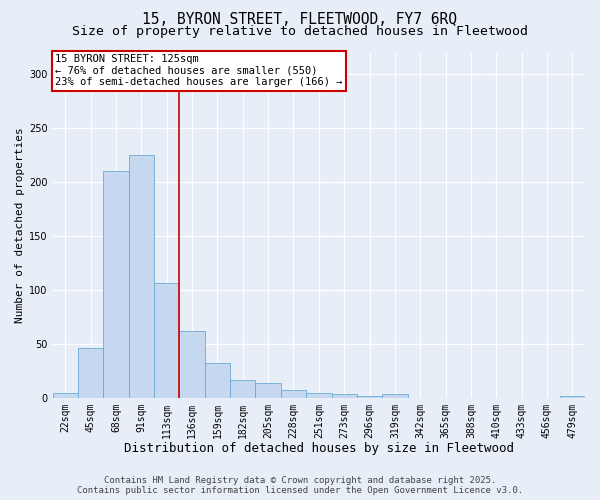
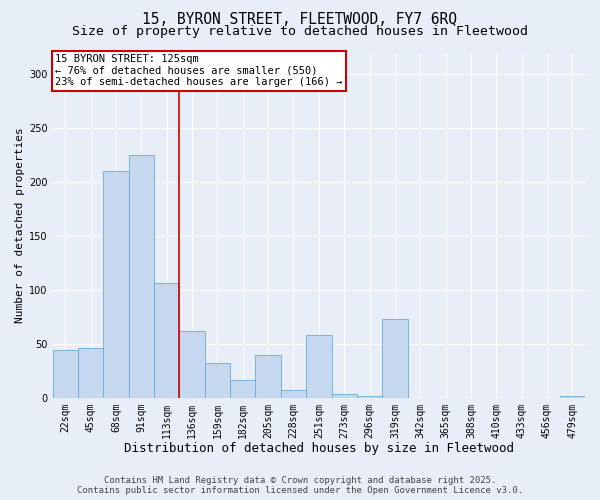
22sqm: 4 -> 44
205sqm: 14 -> 40
251sqm: 4 -> 58
319sqm: 3 -> 73
